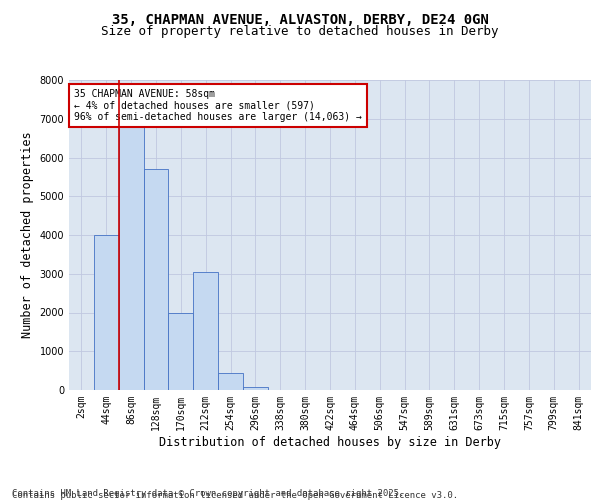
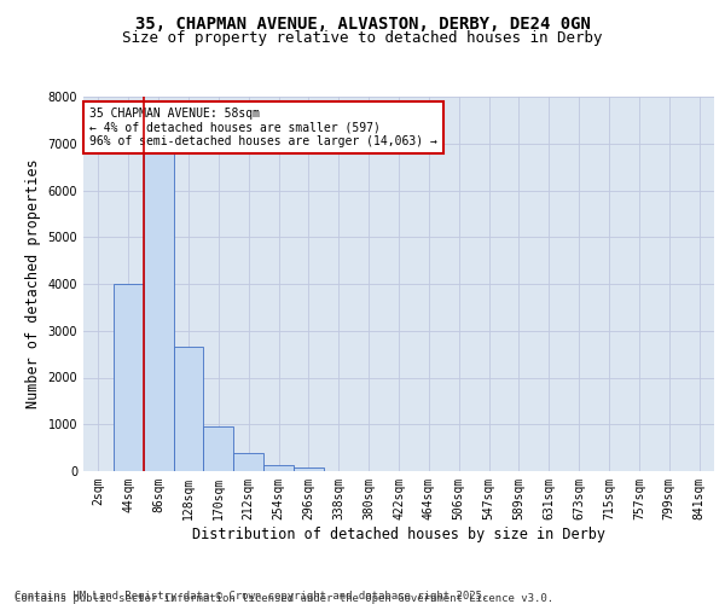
128sqm: 5700 -> 2650
170sqm: 2000 -> 950
212sqm: 3050 -> 380
254sqm: 450 -> 130
